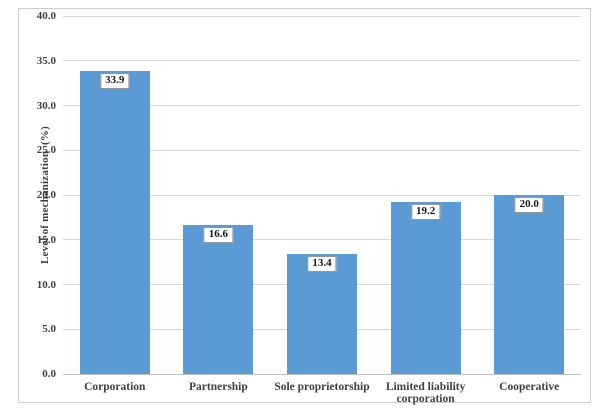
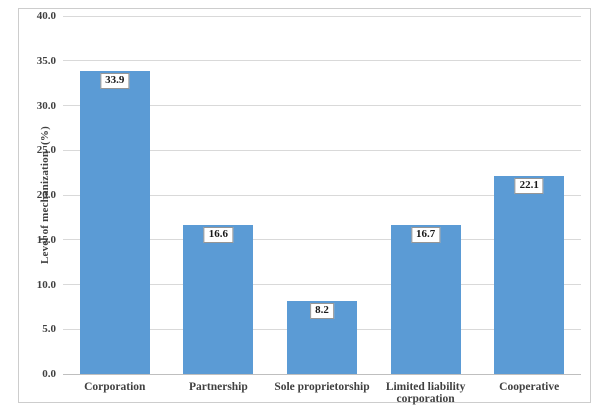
Sole proprietorship: 13.4 -> 8.2
Limited liability corporation: 19.2 -> 16.7
Cooperative: 20.0 -> 22.1
